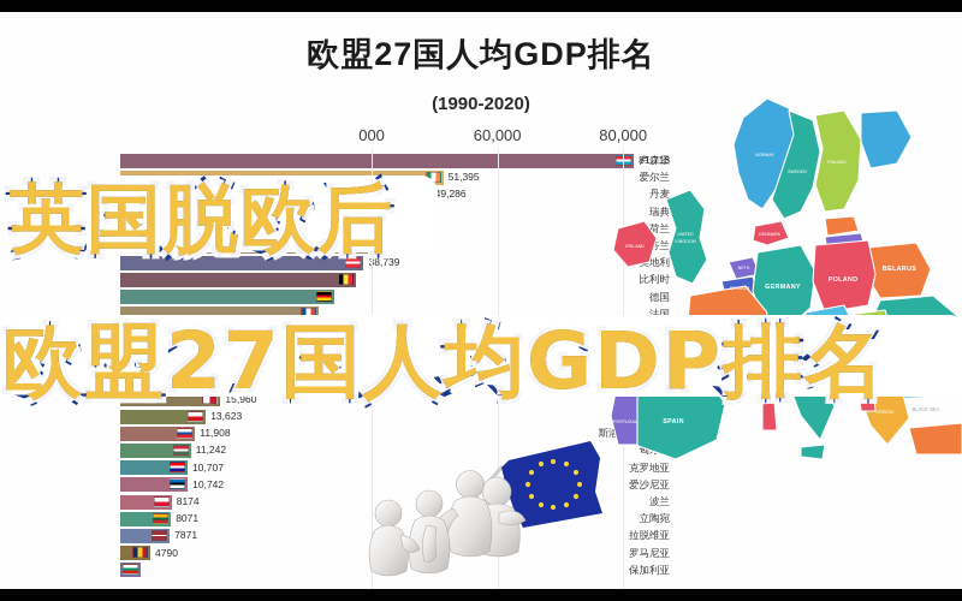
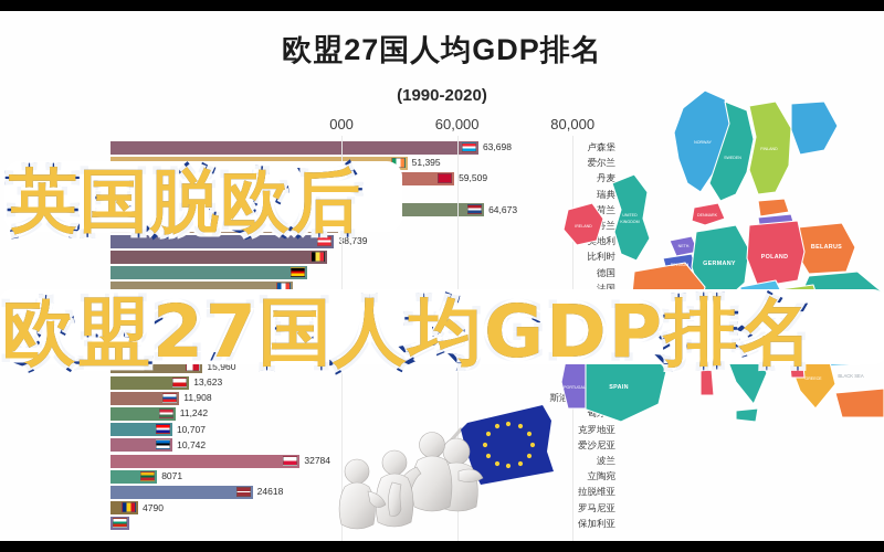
卢森堡: 81,713 -> 63,698
丹麦: 49,286 -> 59,509
荷兰: 42,414 -> 64,673
波兰: 8174 -> 32784
拉脱维亚: 7871 -> 24618
